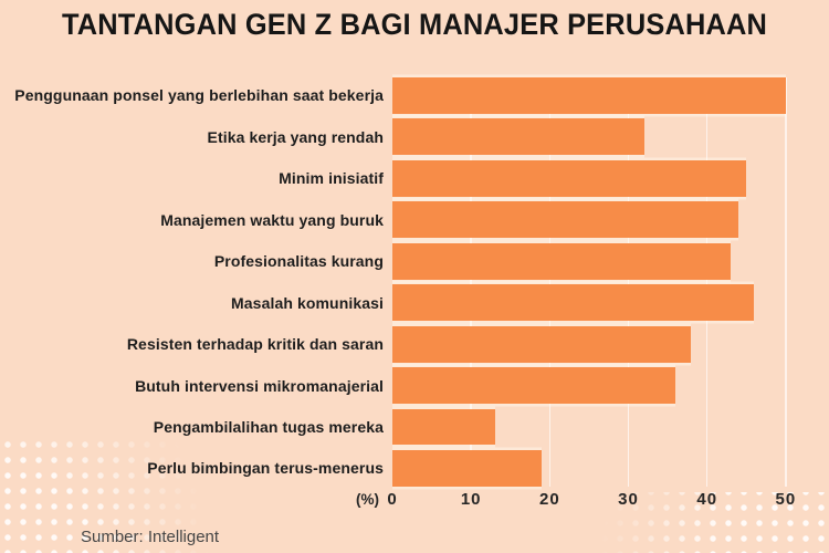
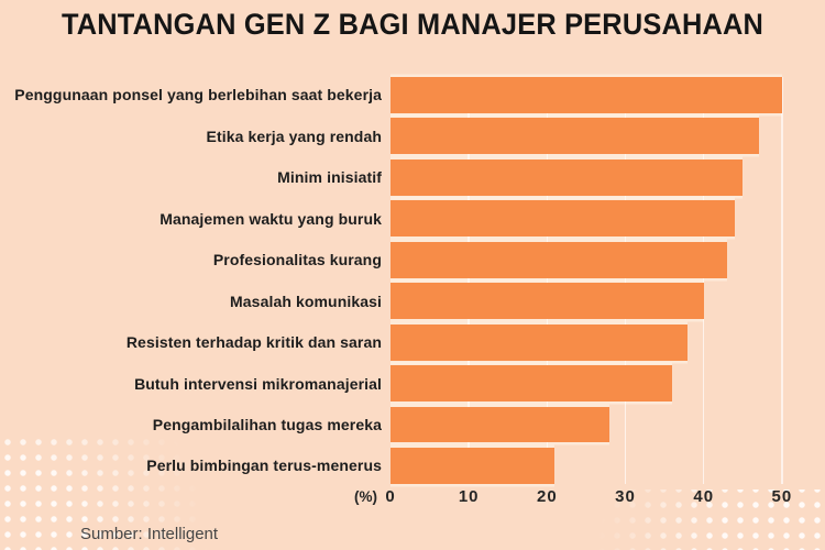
Etika kerja yang rendah: 32 -> 47
Masalah komunikasi: 46 -> 40
Pengambilalihan tugas mereka: 13 -> 28
Perlu bimbingan terus-menerus: 19 -> 21
